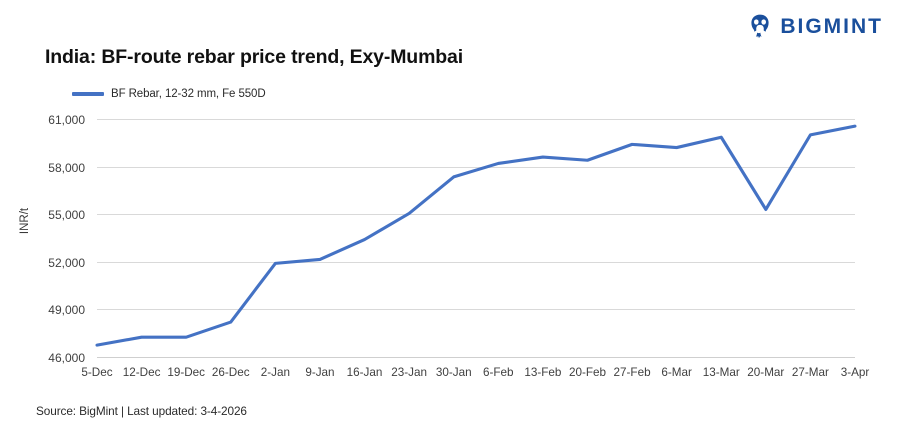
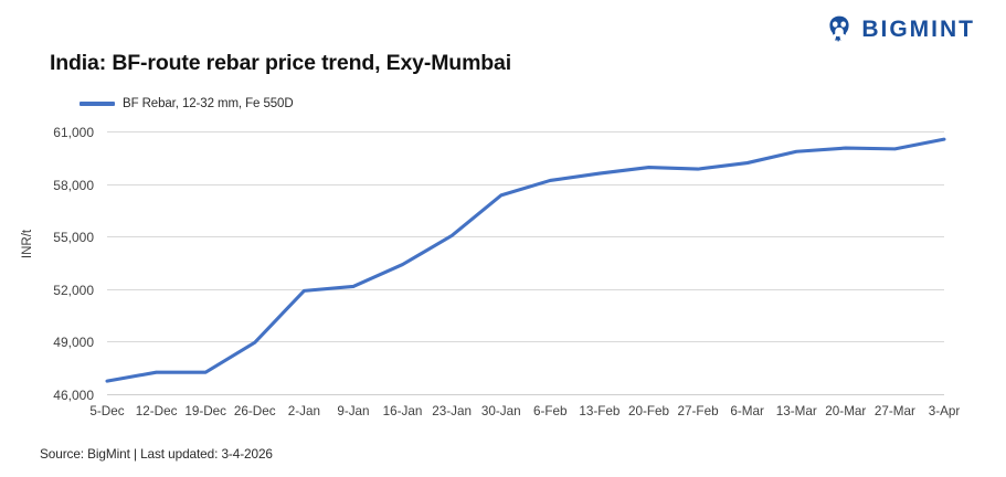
26-Dec: 48200 -> 49000
20-Feb: 58400 -> 59000
27-Feb: 59400 -> 58800
20-Mar: 55300 -> 60000
